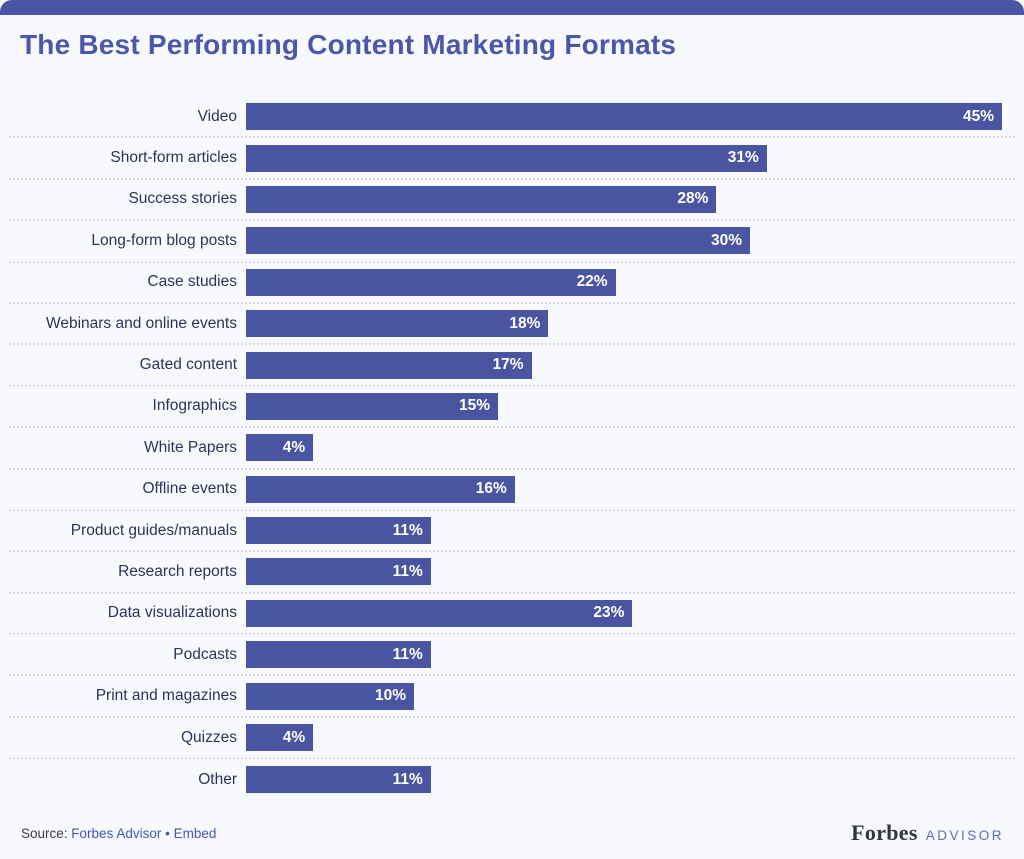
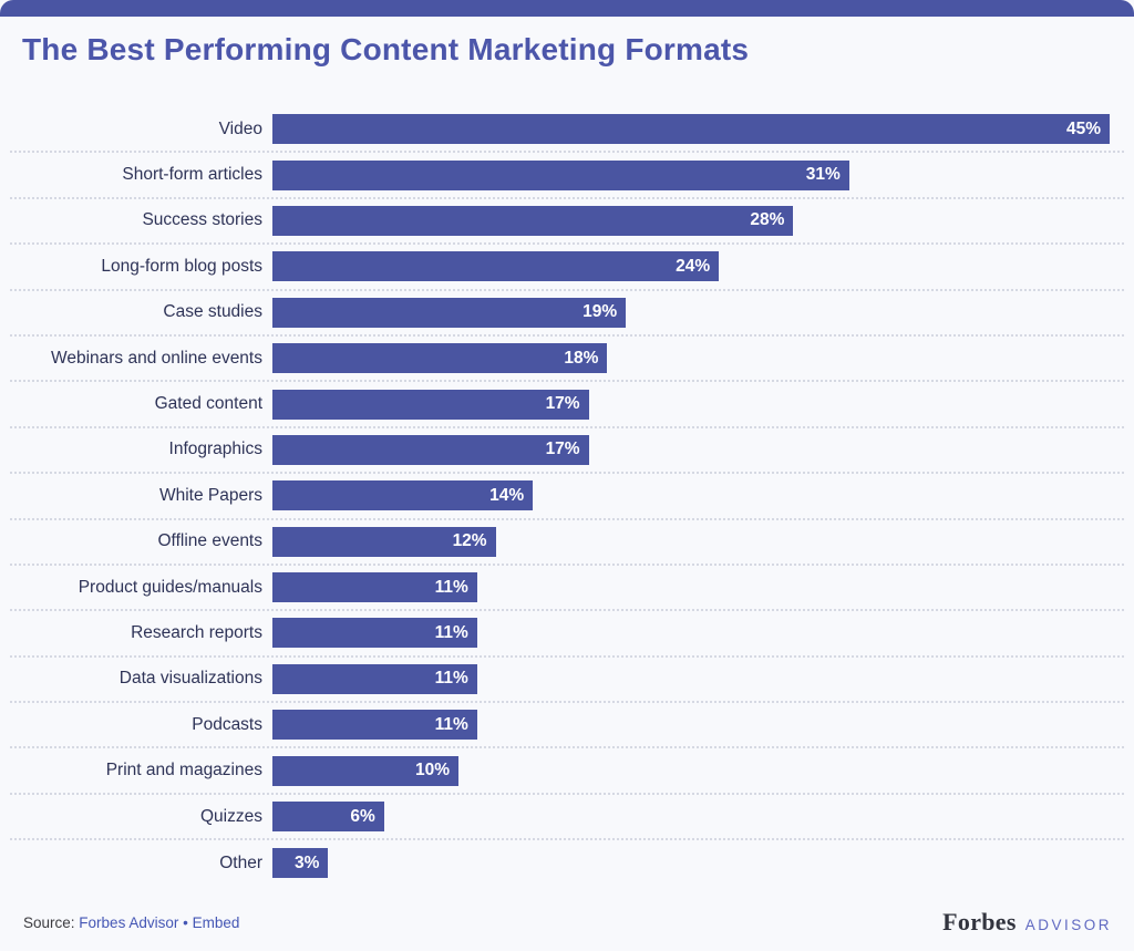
Long-form blog posts: 30% -> 24%
Case studies: 22% -> 19%
Infographics: 15% -> 17%
White Papers: 4% -> 14%
Offline events: 16% -> 12%
Data visualizations: 23% -> 11%
Quizzes: 4% -> 6%
Other: 11% -> 3%
